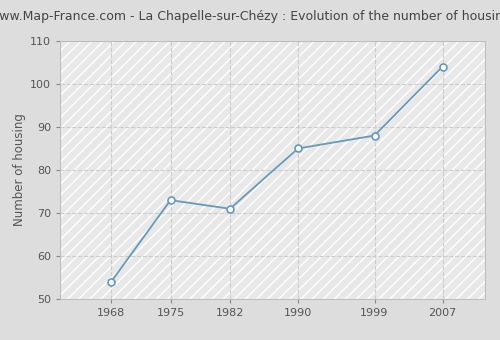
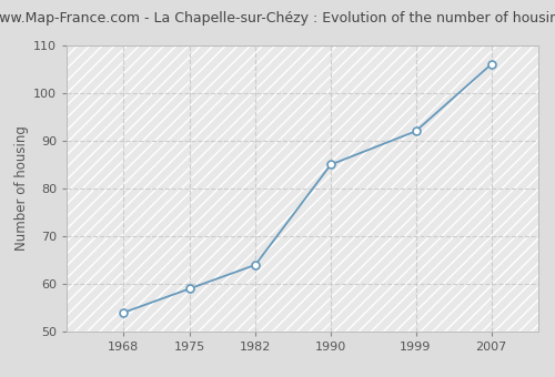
1975: 73 -> 59
1982: 71 -> 64
1999: 88 -> 92
2007: 104 -> 106
